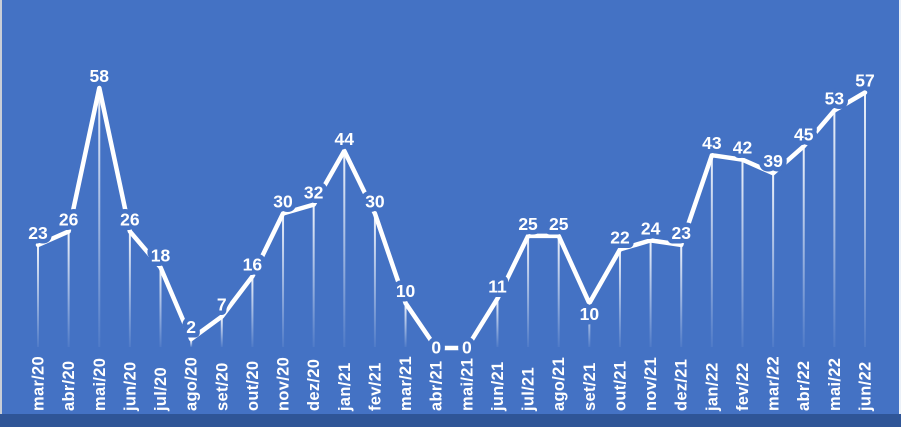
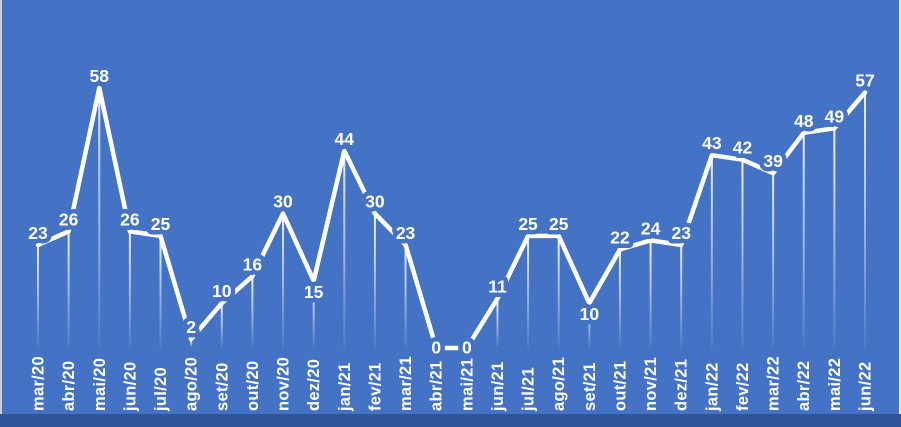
jul/20: 18 -> 25
set/20: 7 -> 10
dez/20: 32 -> 15
mar/21: 10 -> 23
abr/22: 45 -> 48
mai/22: 53 -> 49
